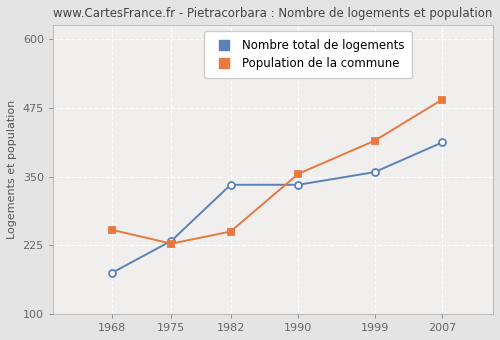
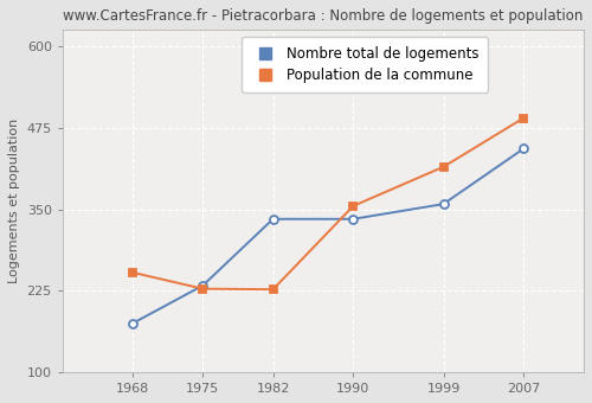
Population de la commune/1982: 250 -> 227
Nombre total de logements/2007: 412 -> 443
